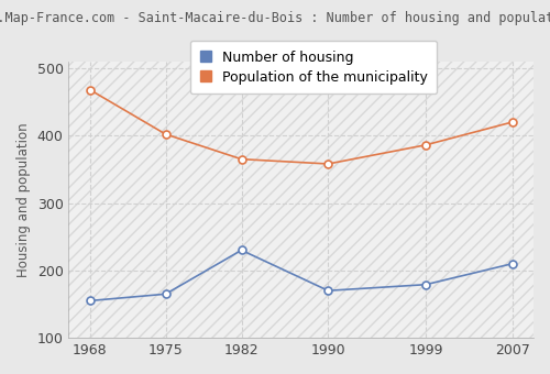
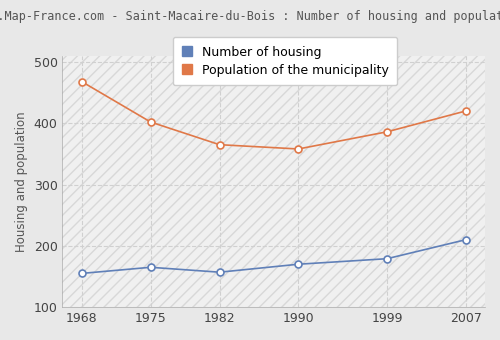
Number of housing/1982: 230 -> 157
